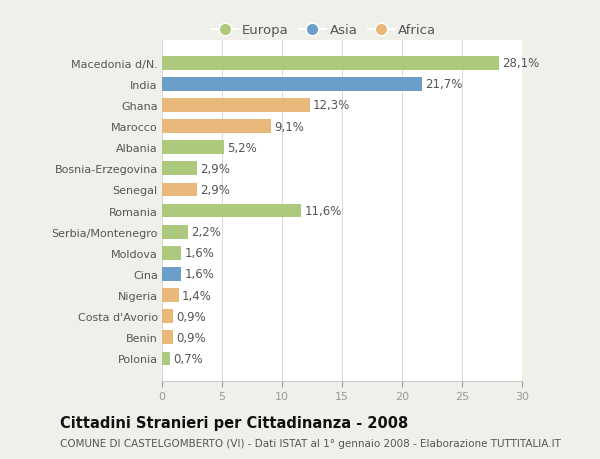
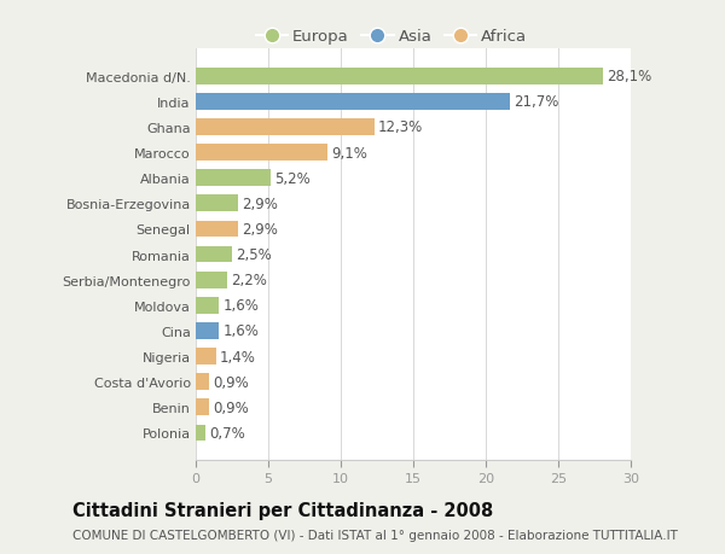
Romania: 11,6% -> 2,5%
